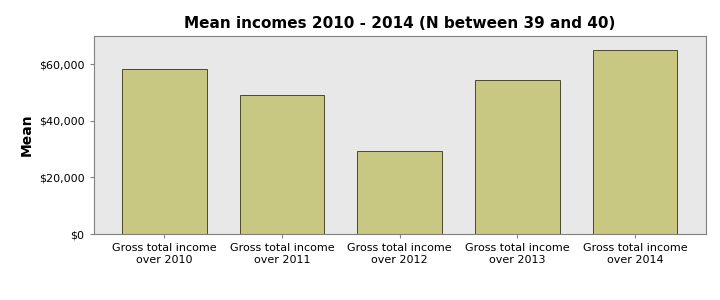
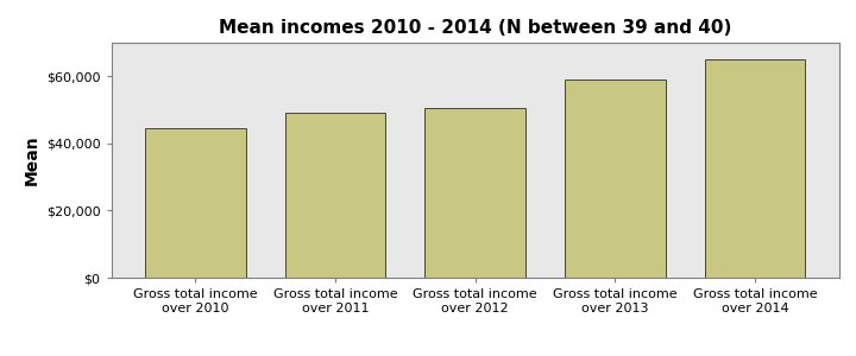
Gross total income over 2010: $58,500 -> $44,500
Gross total income over 2012: $29,500 -> $50,400
Gross total income over 2013: $54,500 -> $59,200
